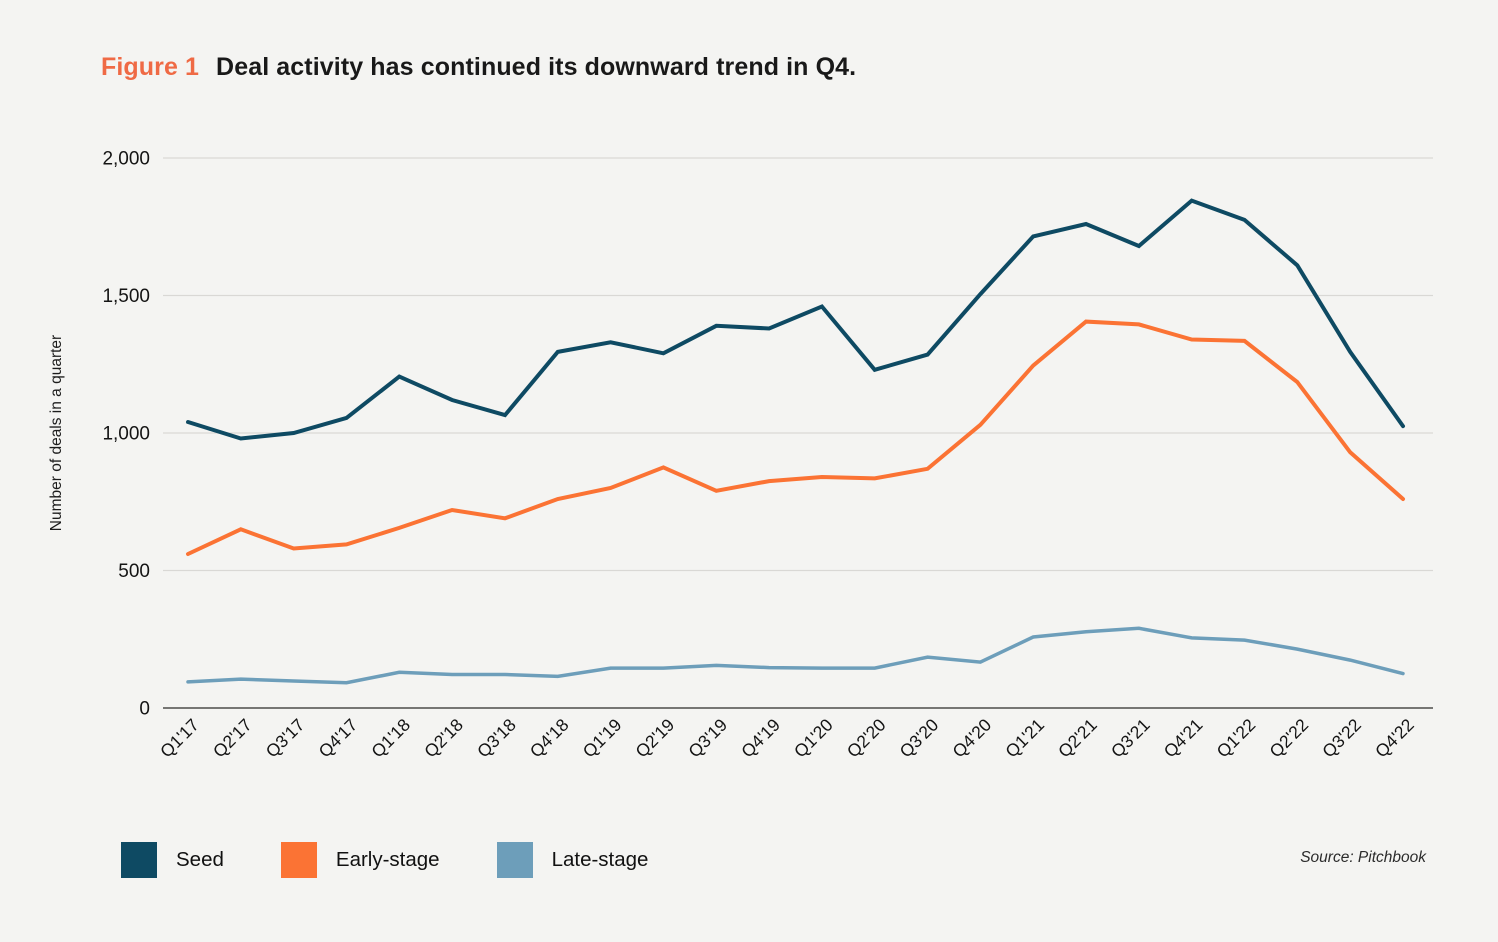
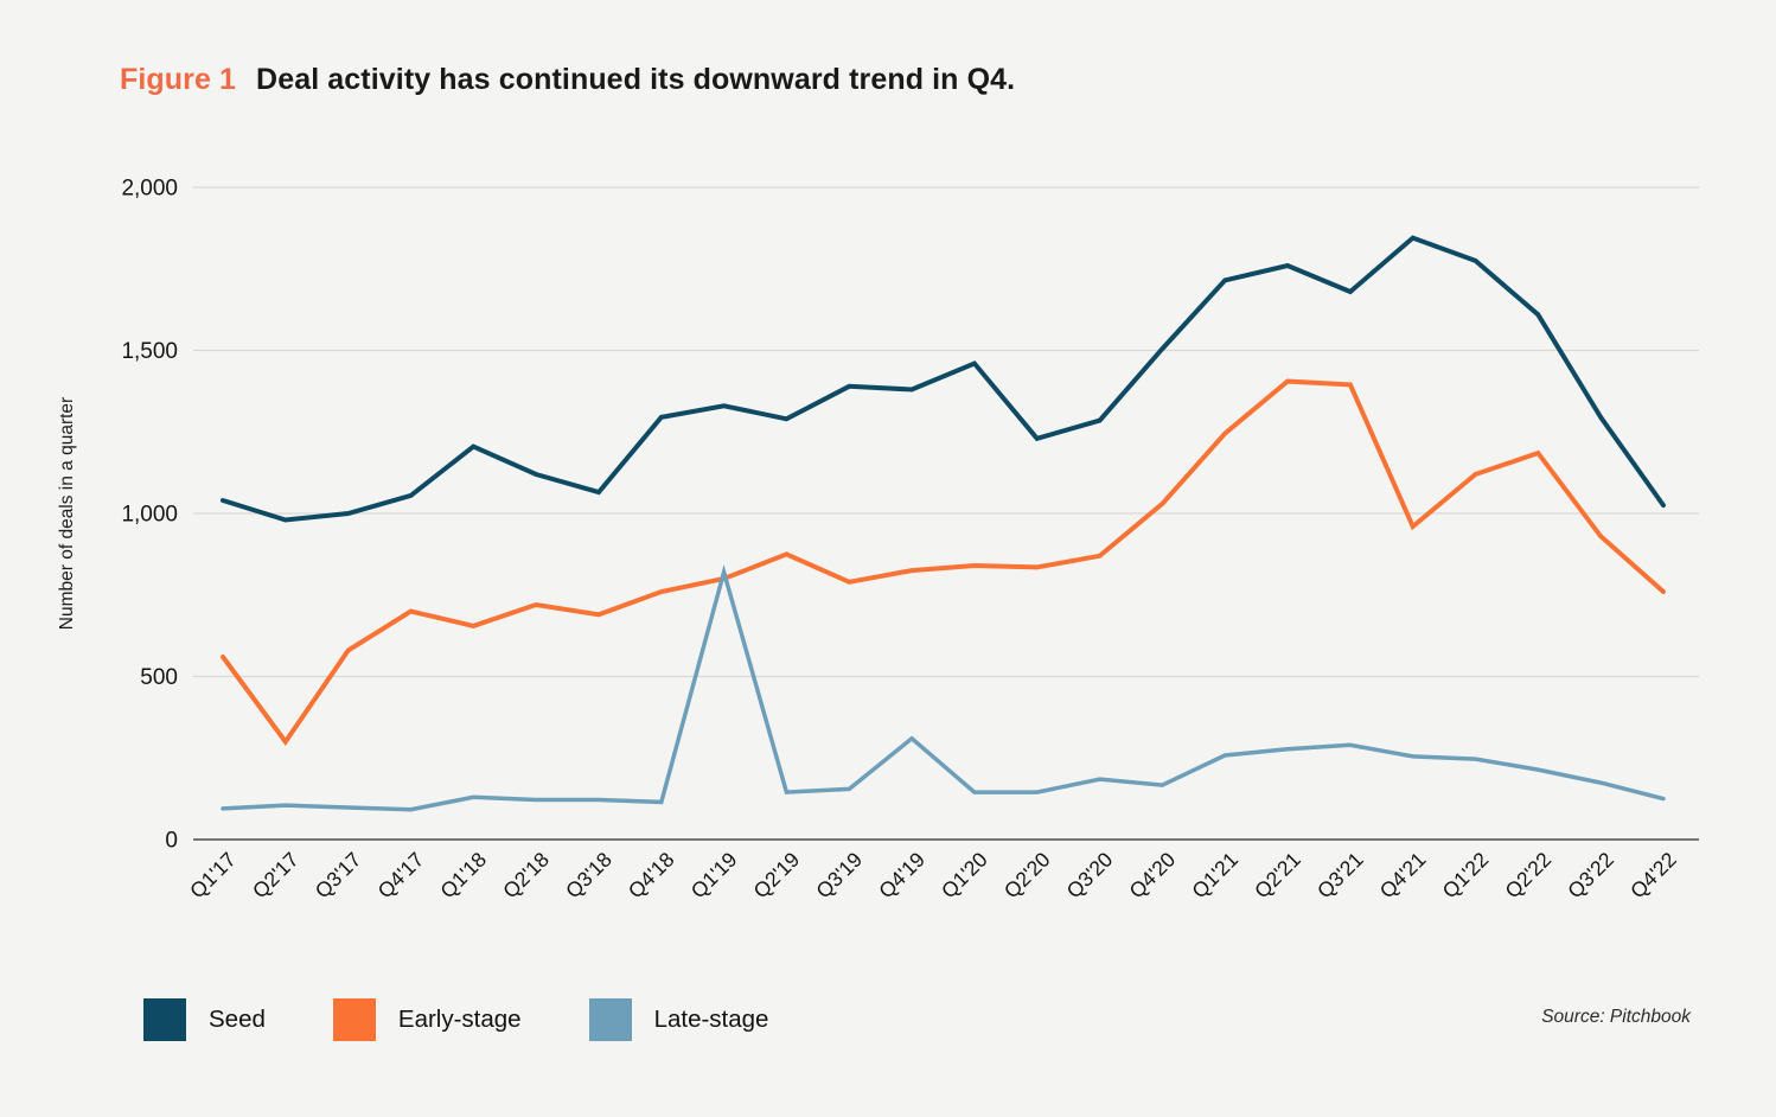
Early-stage/Q2'17: 650 -> 300
Early-stage/Q4'17: 600 -> 700
Late-stage/Q1'19: 140 -> 820
Late-stage/Q4'19: 150 -> 310
Early-stage/Q4'21: 1340 -> 960
Early-stage/Q1'22: 1340 -> 1120
